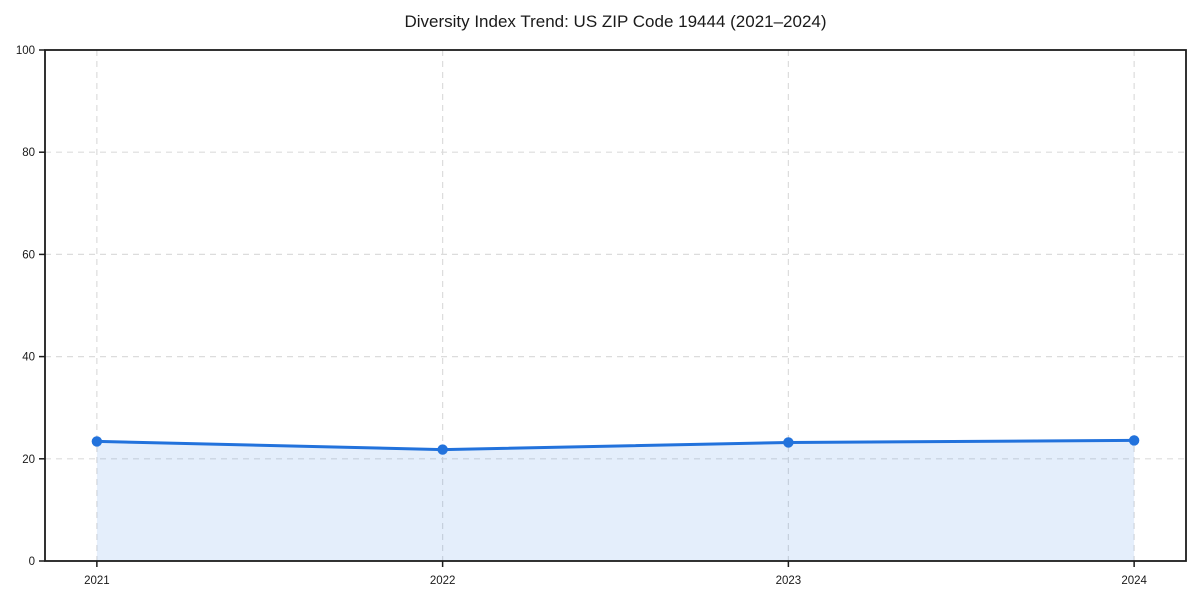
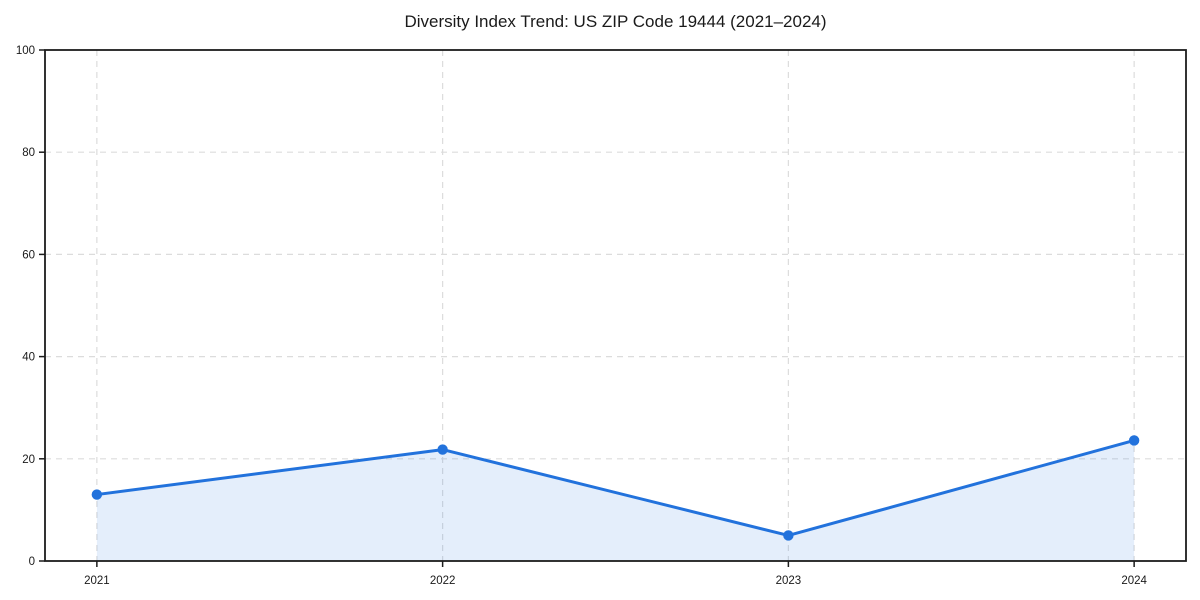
2021: 23 -> 13
2023: 23 -> 5
